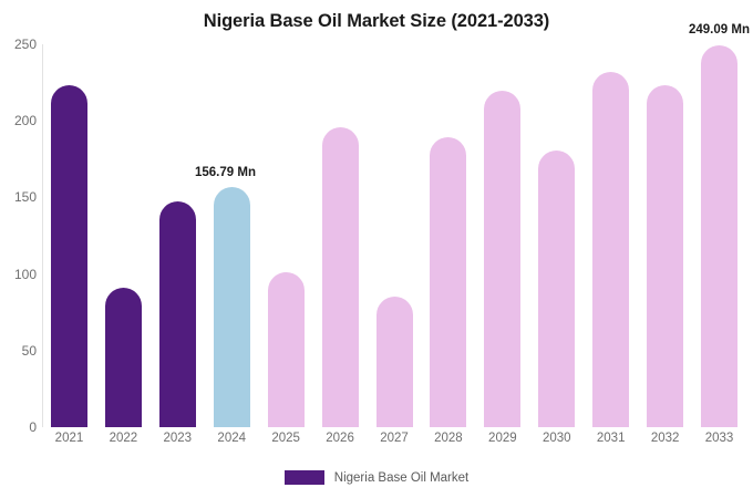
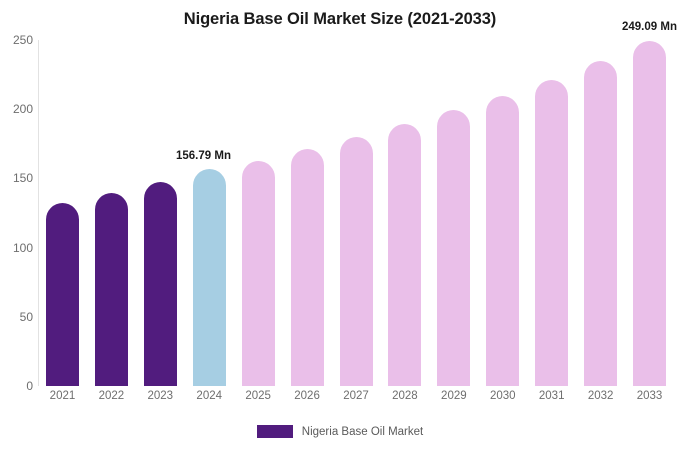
2021: 223 -> 132
2022: 91 -> 140
2025: 101 -> 162
2026: 196 -> 171
2027: 85 -> 180
2029: 220 -> 200
2030: 181 -> 210
2031: 232 -> 221
2032: 223 -> 234
